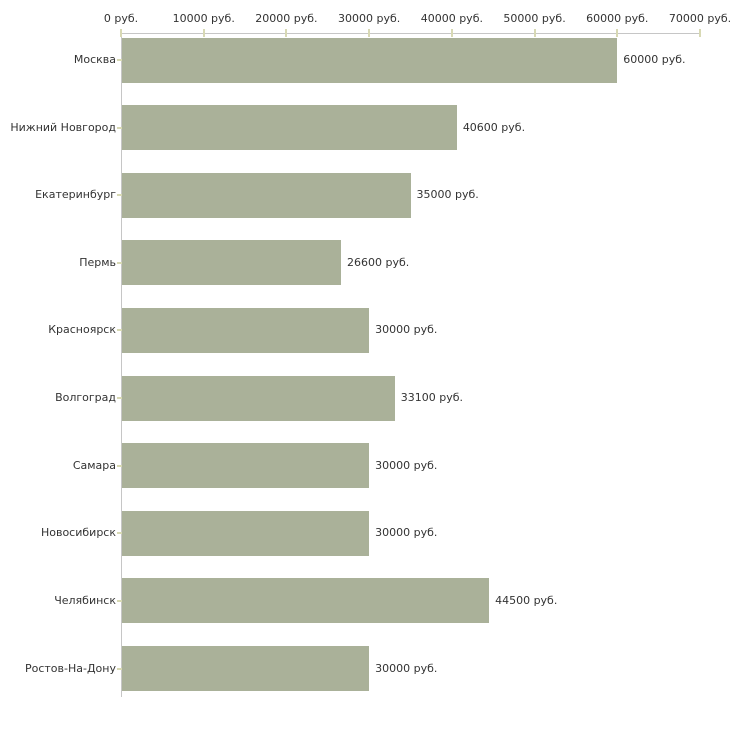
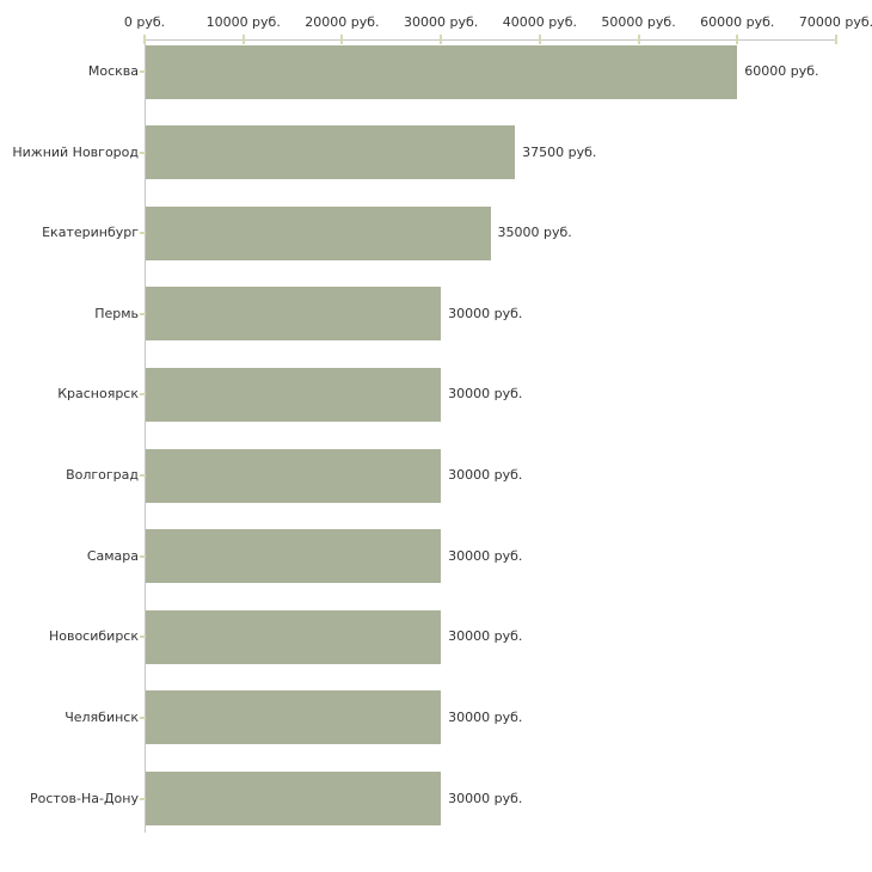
Нижний Новгород: 40600 -> 37500
Пермь: 26600 -> 30000
Волгоград: 33100 -> 30000
Челябинск: 44500 -> 30000
